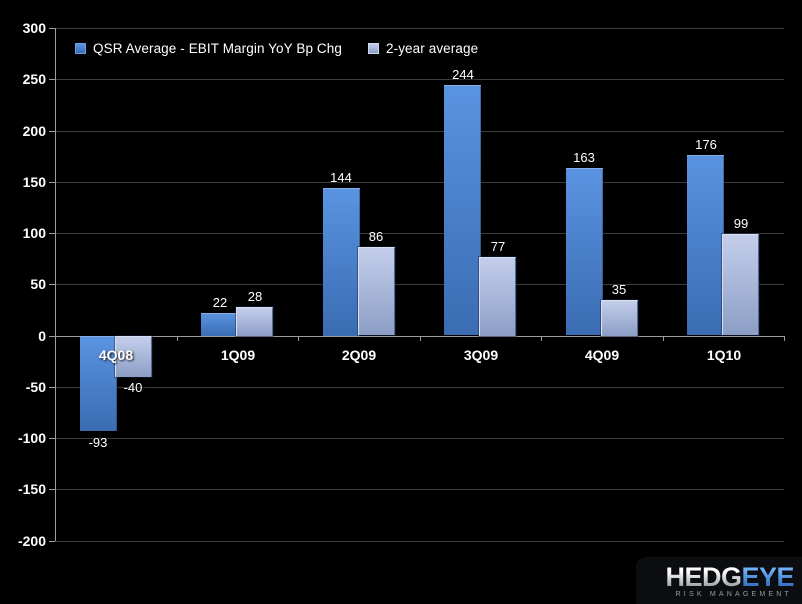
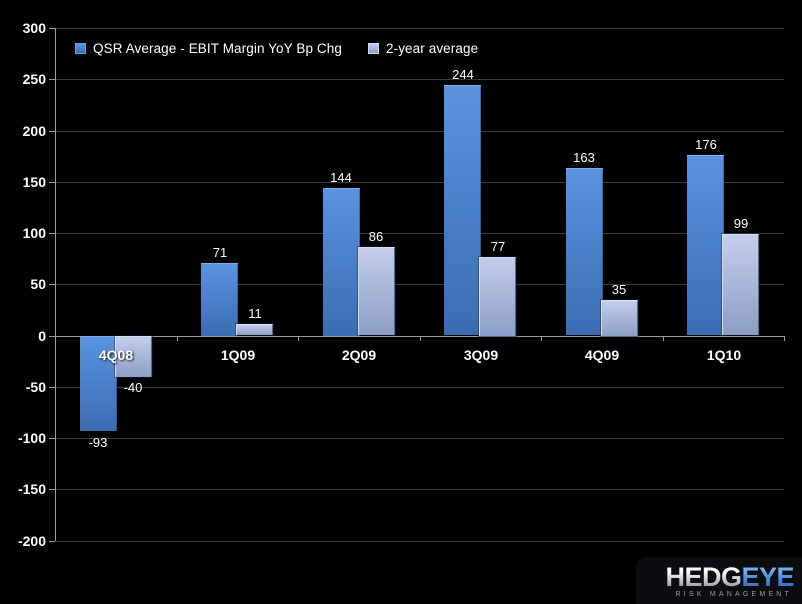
QSR Average - EBIT Margin YoY Bp Chg/1Q09: 22 -> 71
2-year average/1Q09: 28 -> 11
